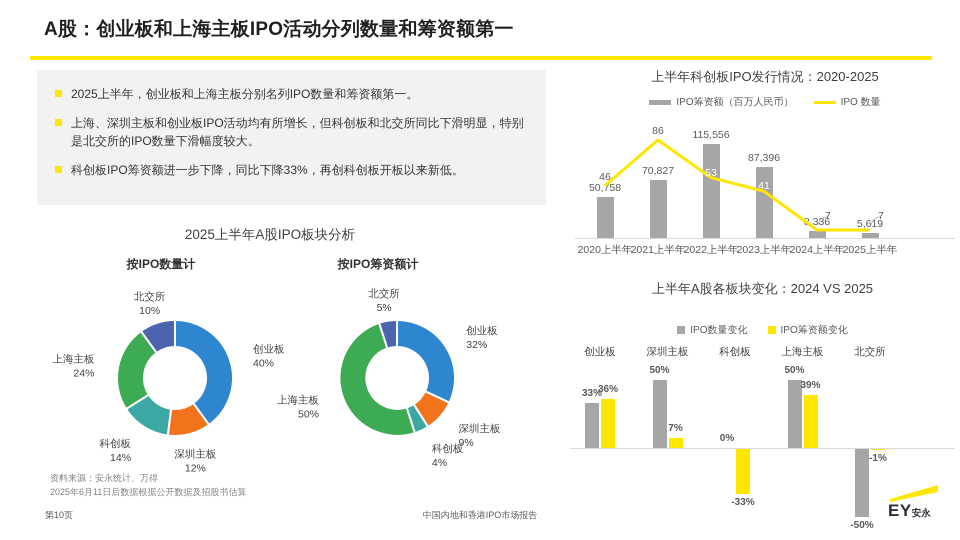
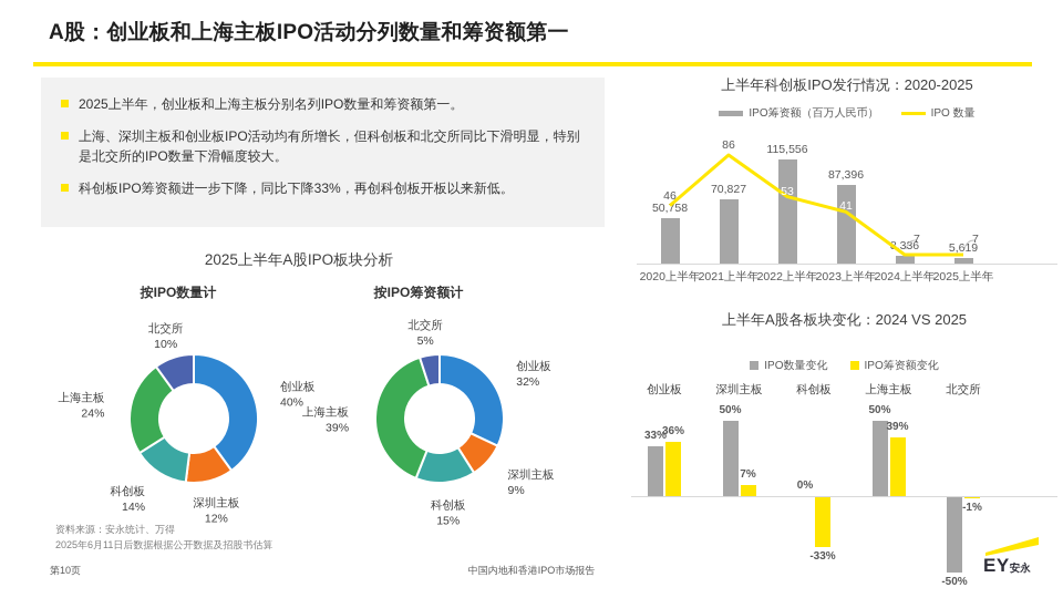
按IPO筹资额计/科创板: 4% -> 15%
按IPO筹资额计/上海主板: 50% -> 39%
